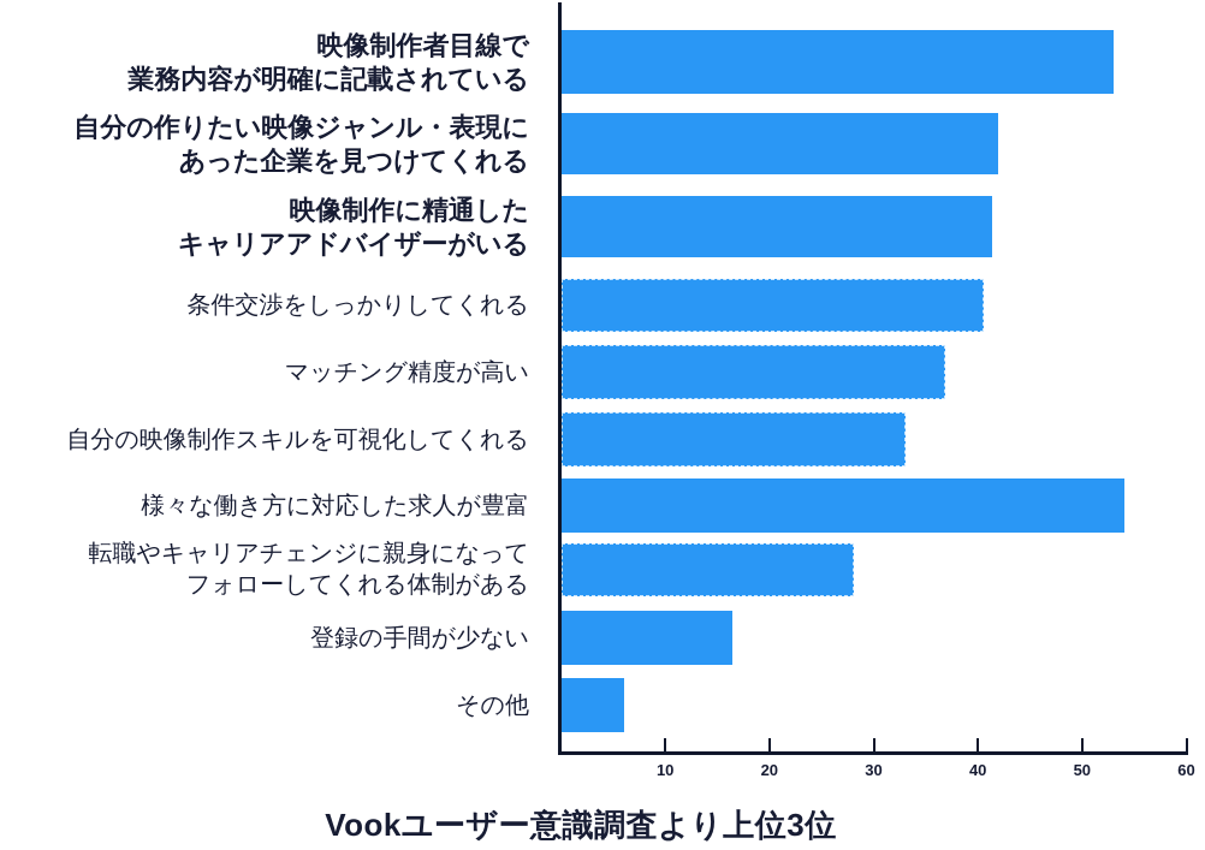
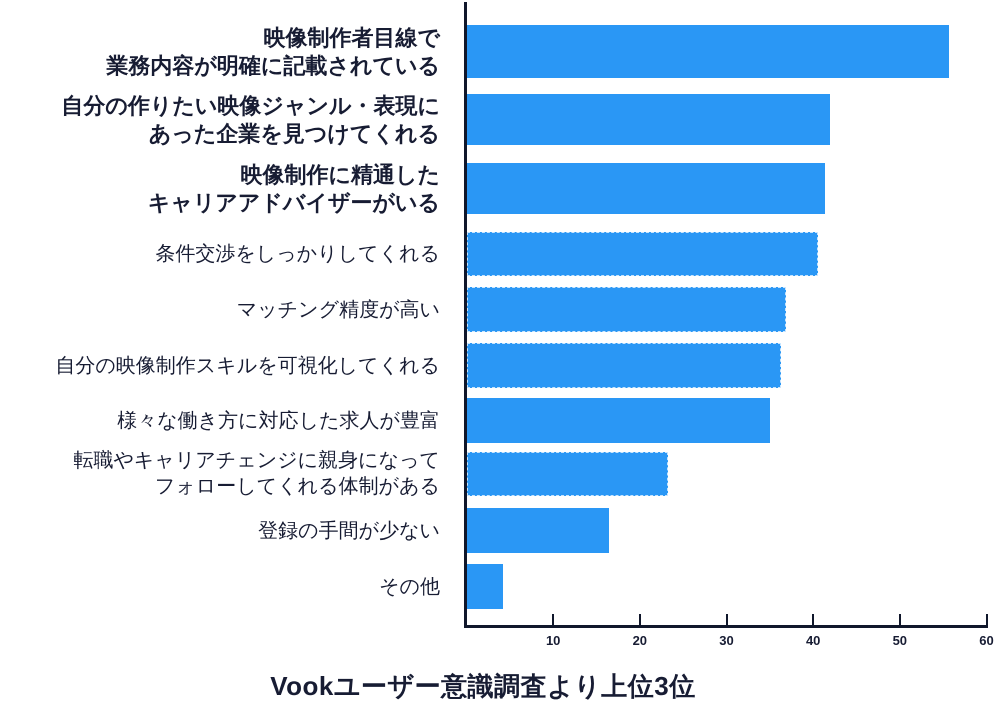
映像制作者目線で 業務内容が明確に記載されている: 53 -> 56
自分の映像制作スキルを可視化してくれる: 33 -> 36
様々な働き方に対応した求人が豊富: 54 -> 35
転職やキャリアチェンジに親身になって フォローしてくれる体制がある: 28 -> 23
その他: 6 -> 4
